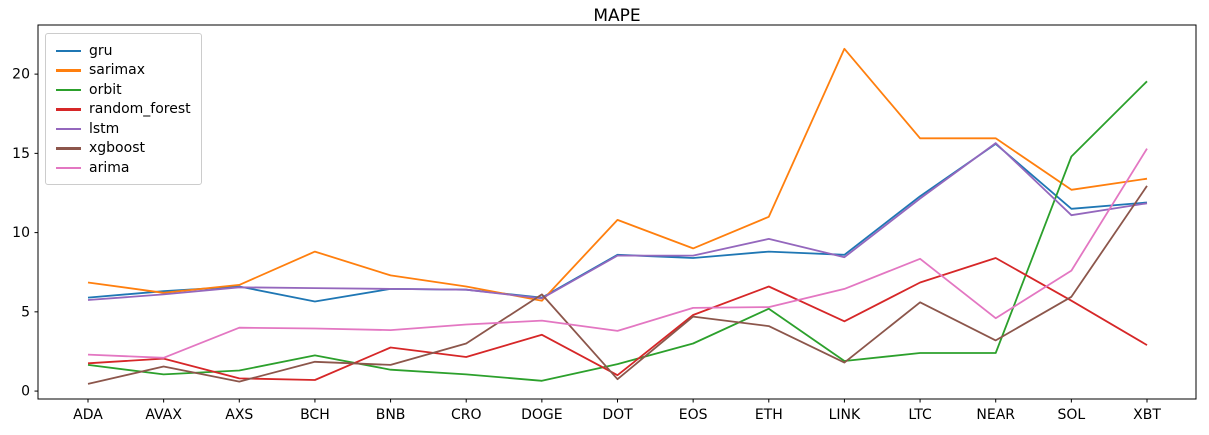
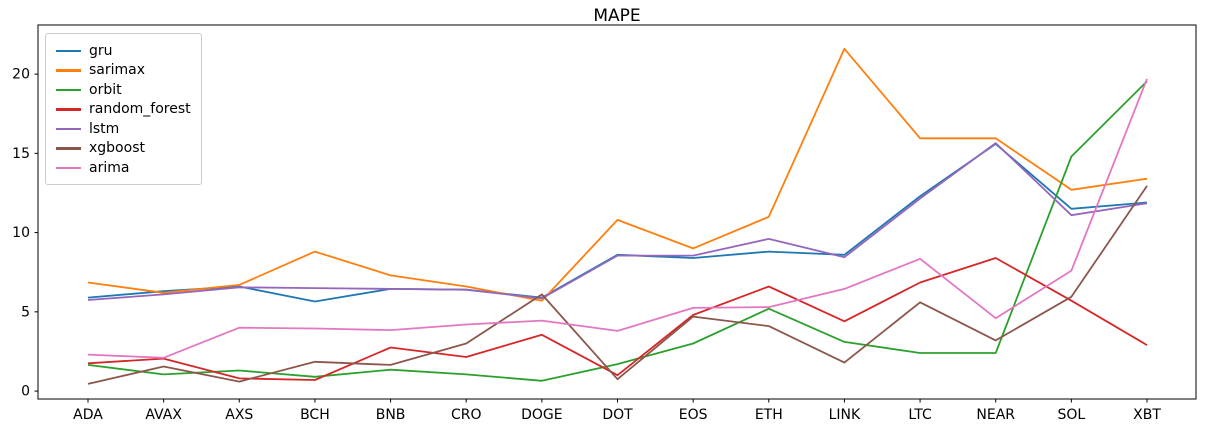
orbit/BCH: 2.2 -> 0.9
orbit/LINK: 1.9 -> 3.1
arima/XBT: 15.3 -> 19.7
